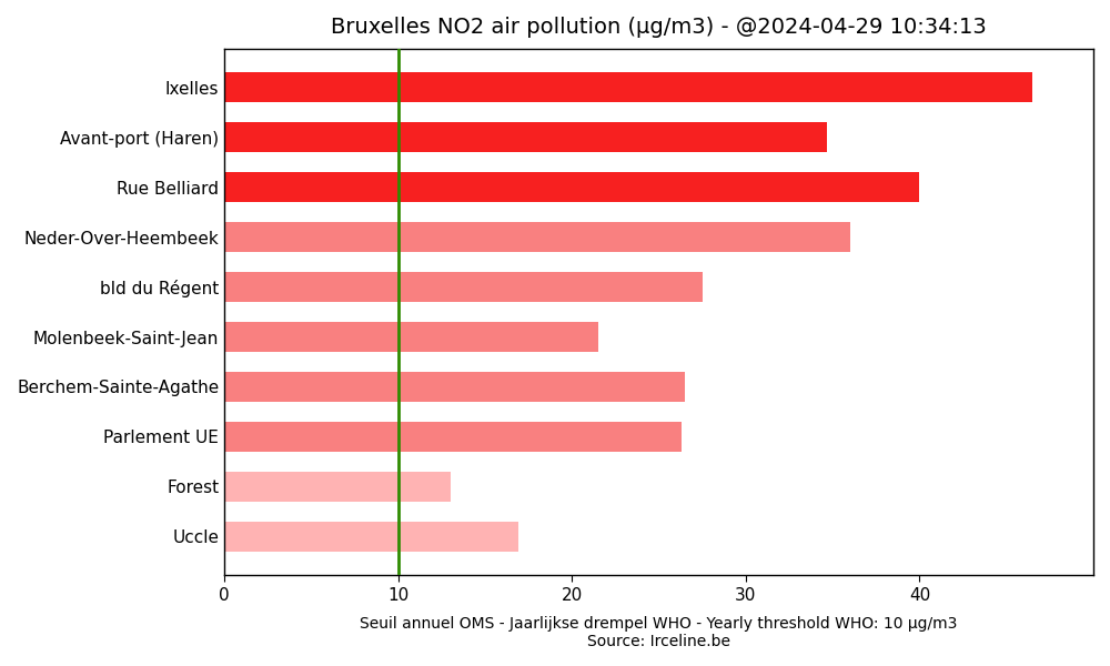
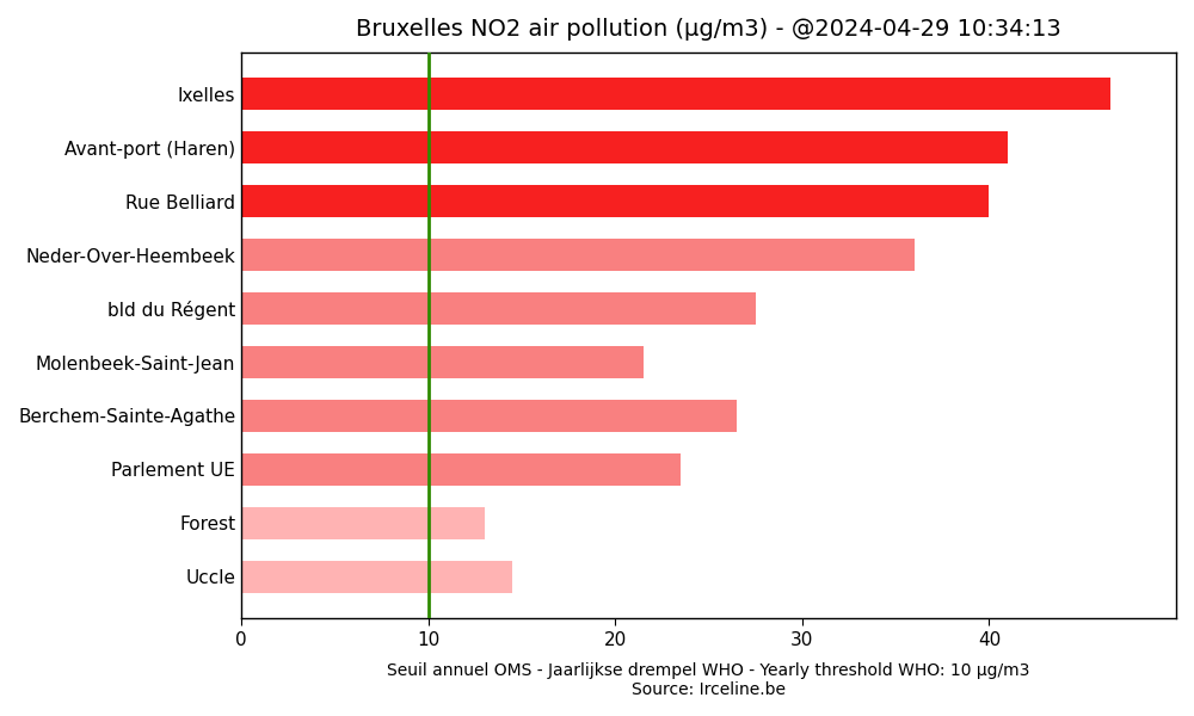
Avant-port (Haren): 34.7 -> 41.0
Parlement UE: 26.3 -> 23.5
Uccle: 16.9 -> 14.5
